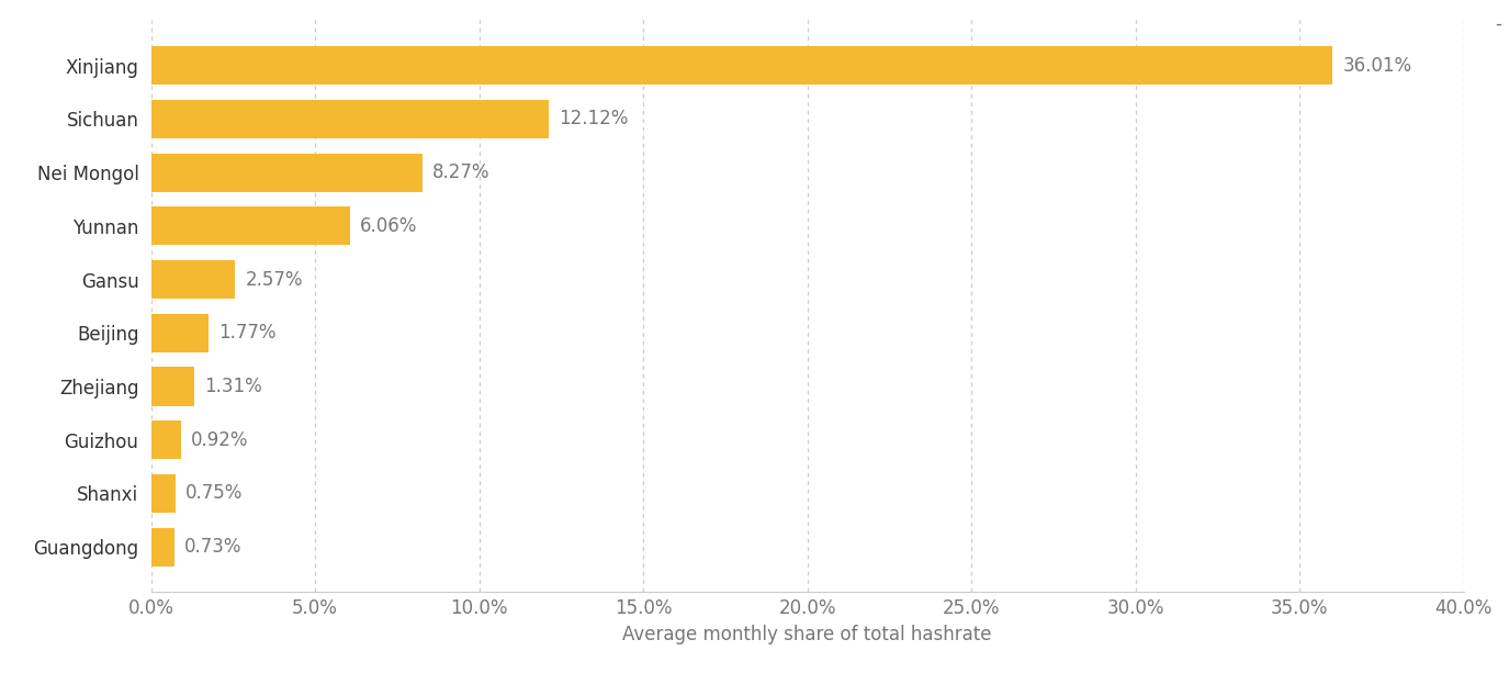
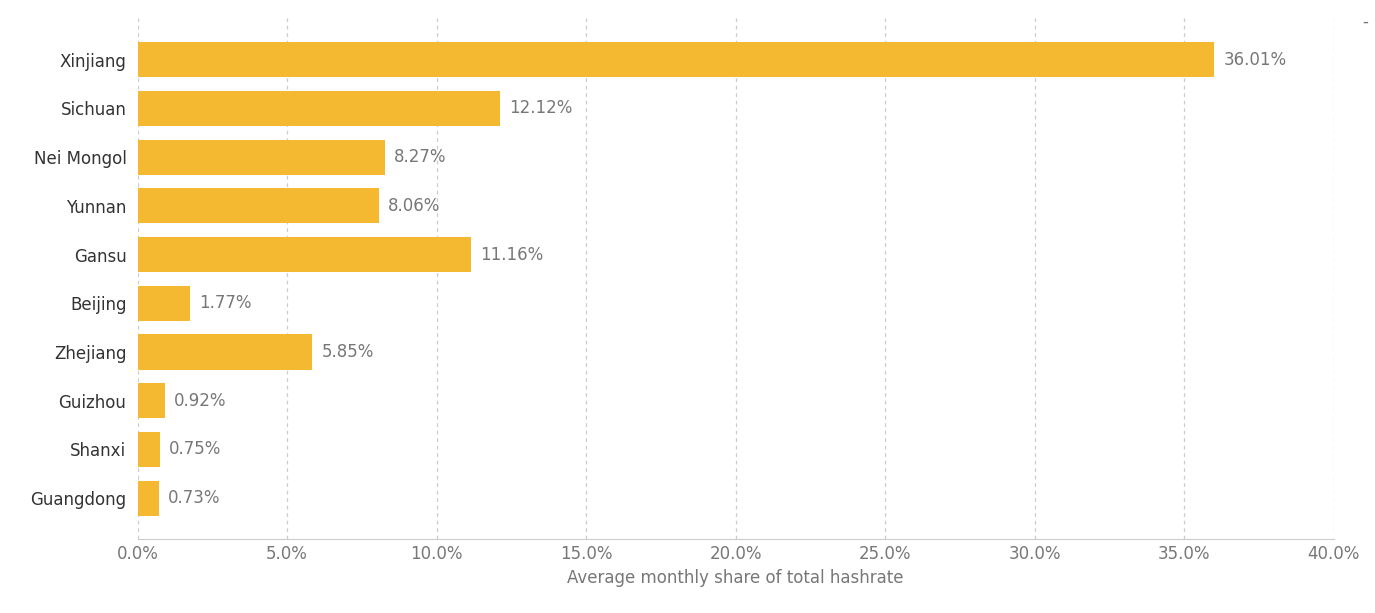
Yunnan: 6.06% -> 8.06%
Gansu: 2.57% -> 11.16%
Zhejiang: 1.31% -> 5.85%
